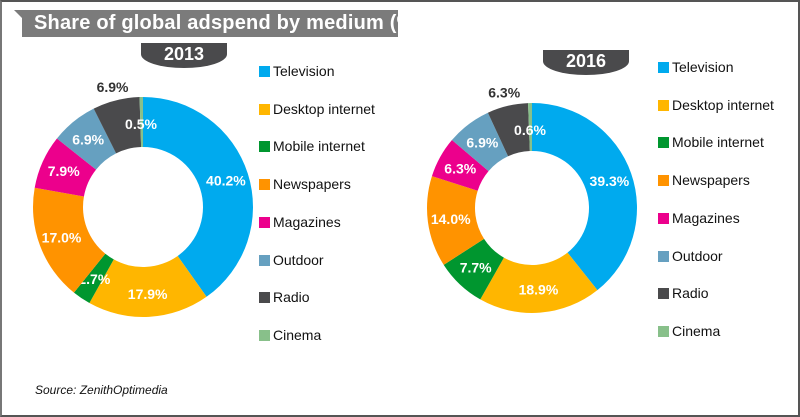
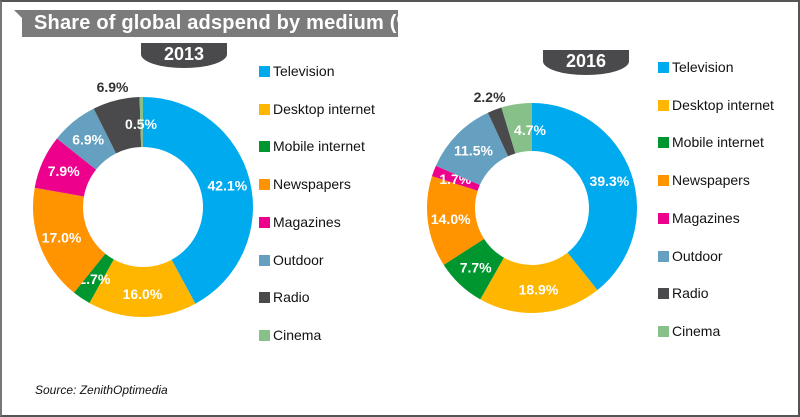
2013/Television: 40.2% -> 42.1%
2013/Desktop internet: 17.9% -> 16.0%
2016/Magazines: 6.3% -> 1.7%
2016/Outdoor: 6.9% -> 11.5%
2016/Radio: 6.3% -> 2.2%
2016/Cinema: 0.6% -> 4.7%
